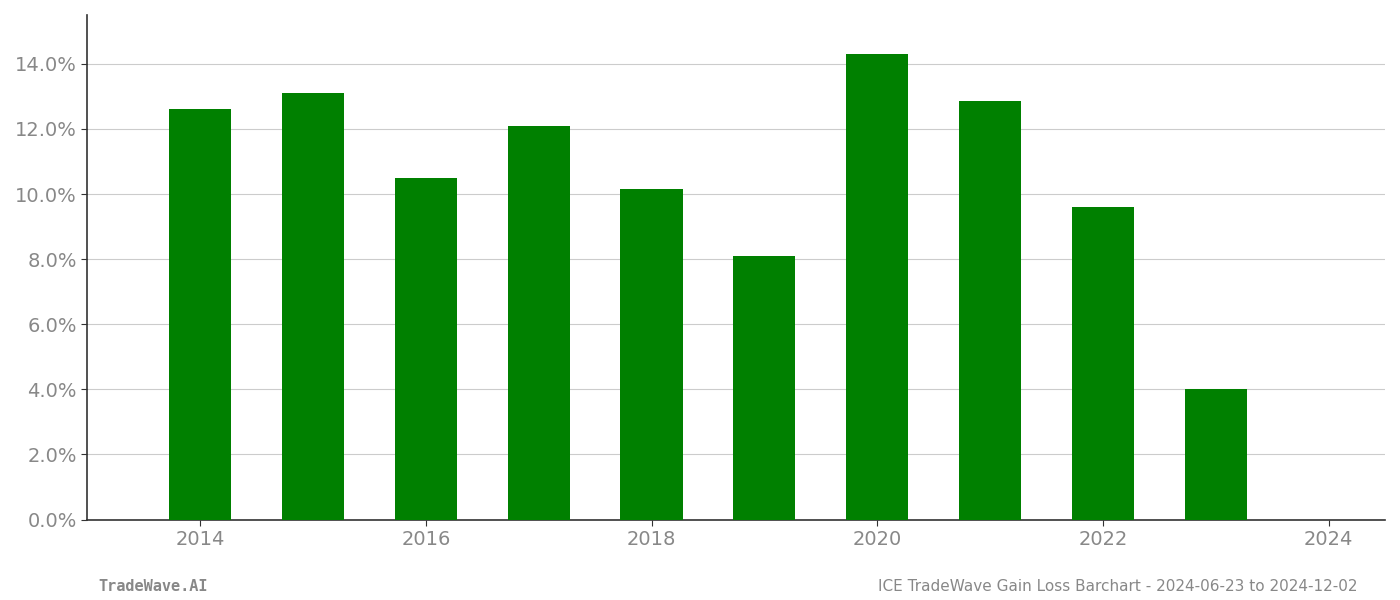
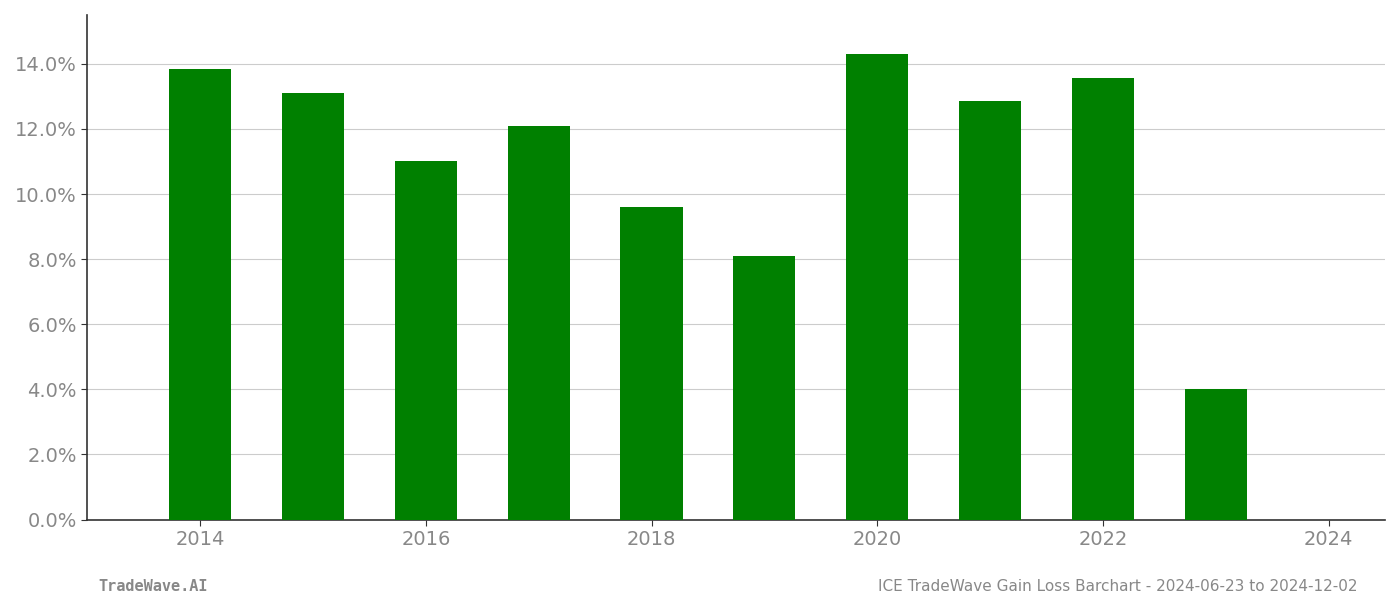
2014: 12.60% -> 13.85%
2016: 10.50% -> 11.00%
2018: 10.15% -> 9.60%
2022: 9.60% -> 13.55%
